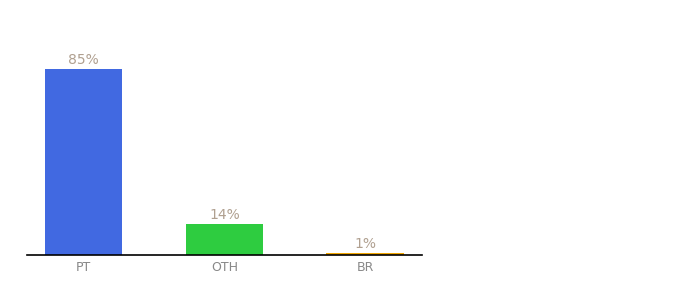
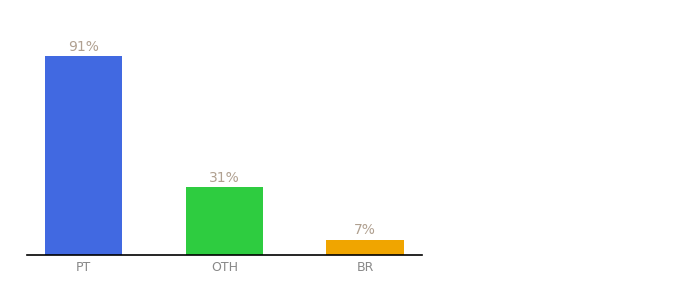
PT: 85% -> 91%
OTH: 14% -> 31%
BR: 1% -> 7%
